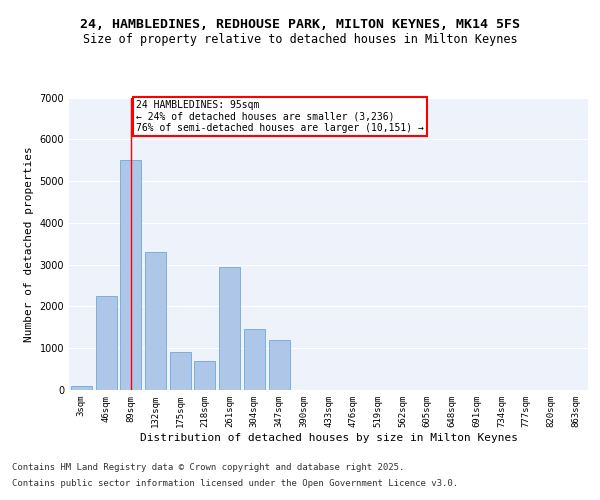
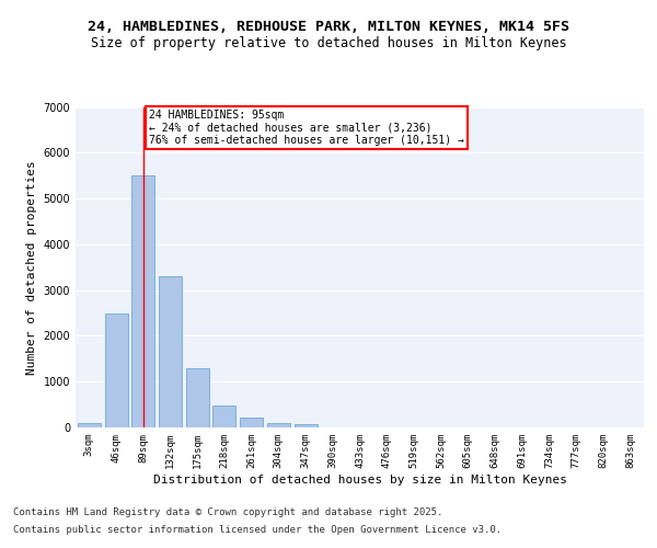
46sqm: 2250 -> 2500
175sqm: 900 -> 1300
218sqm: 700 -> 480
261sqm: 2950 -> 220
304sqm: 1450 -> 90
347sqm: 1200 -> 60
